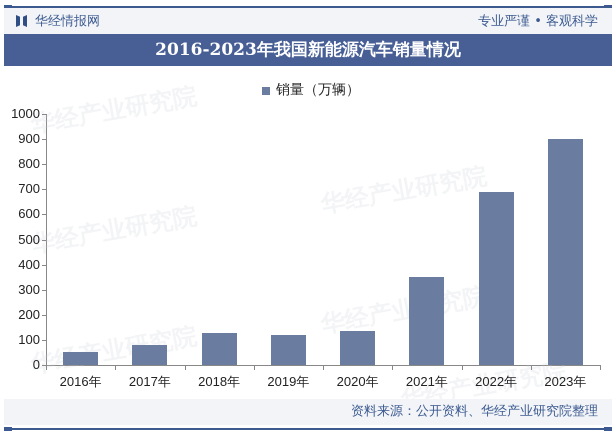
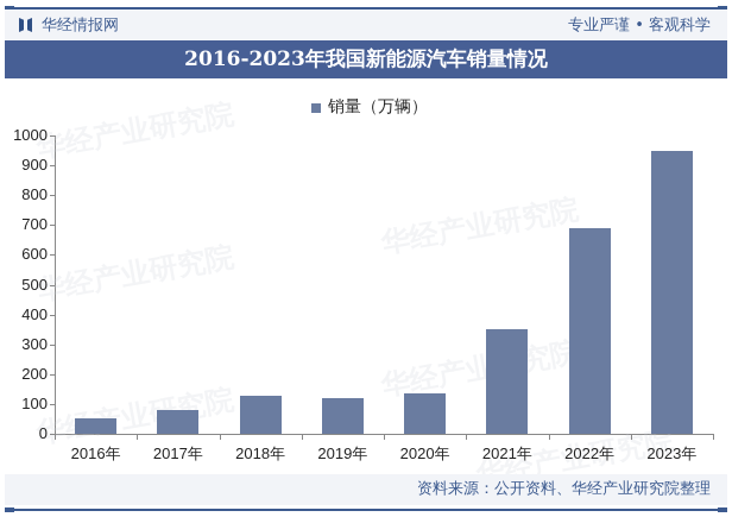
2023年: 900 -> 950
